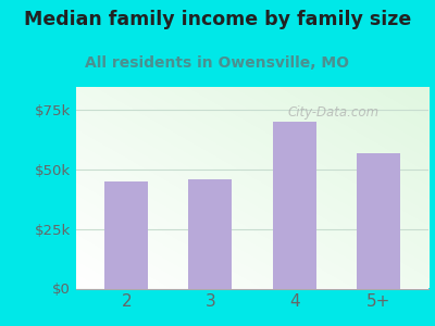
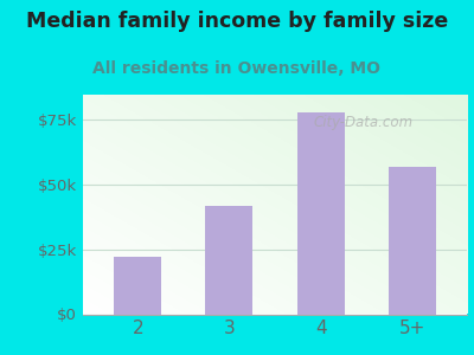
2: $45k -> $22k
3: $46k -> $42k
4: $70k -> $78k
